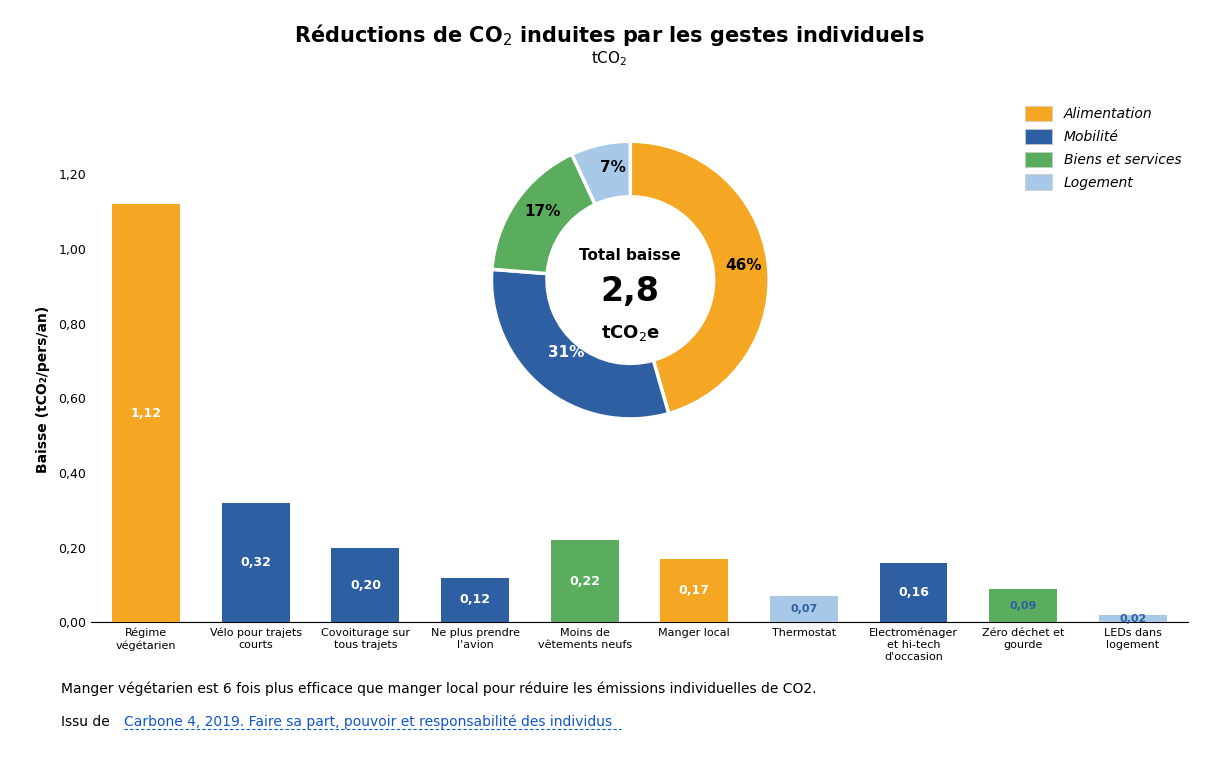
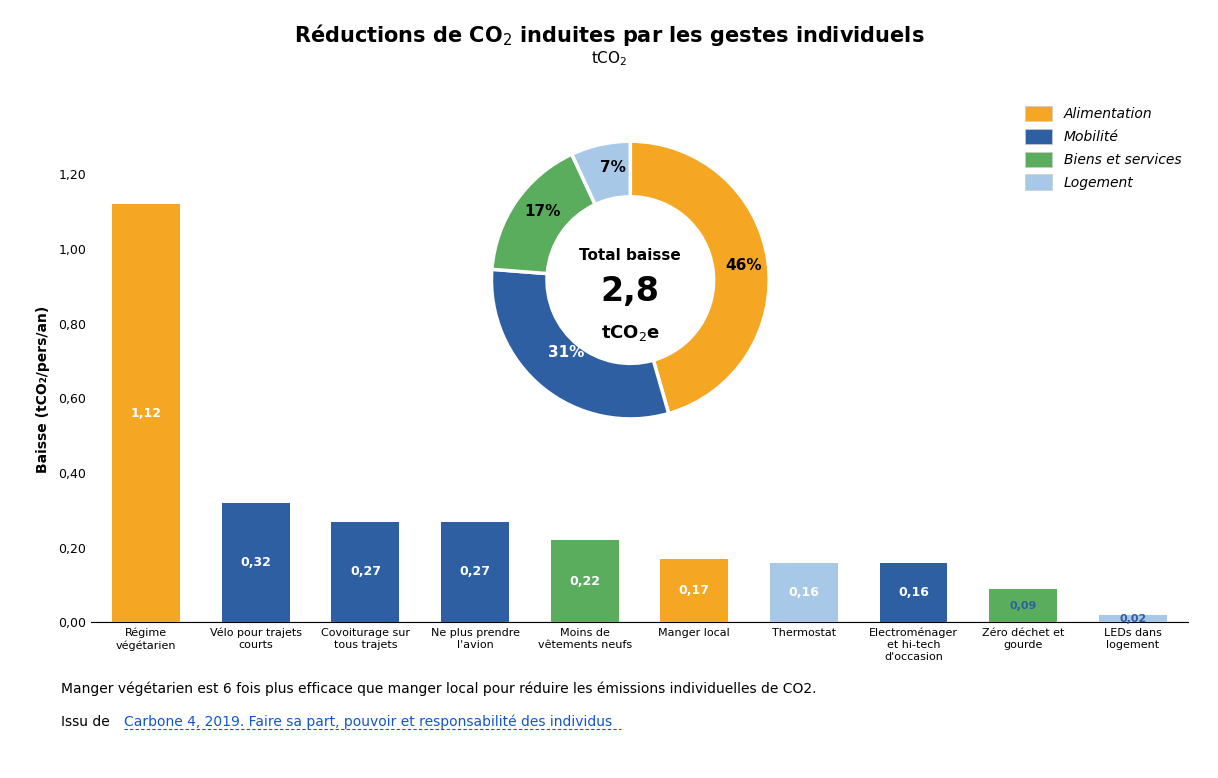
Covoiturage sur tous trajets: 0,20 -> 0,27
Ne plus prendre l'avion: 0,12 -> 0,27
Thermostat: 0,07 -> 0,16
